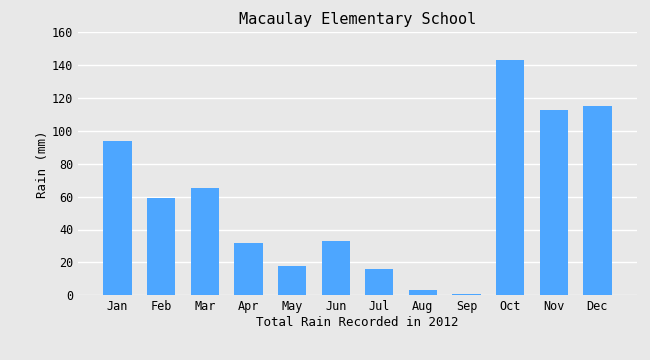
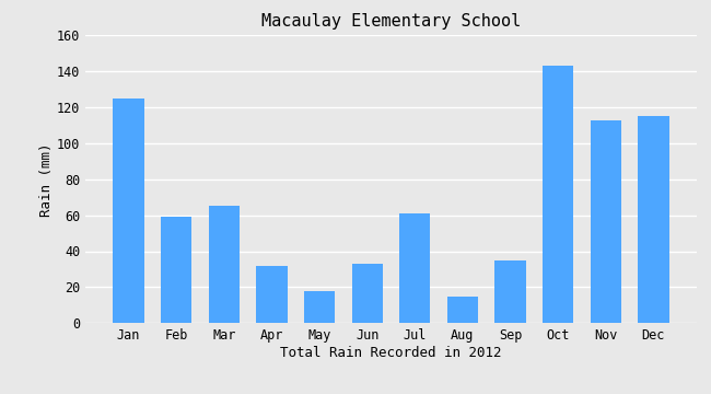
Jan: 94 -> 125
Jul: 16 -> 61
Aug: 3 -> 15
Sep: 1 -> 35
